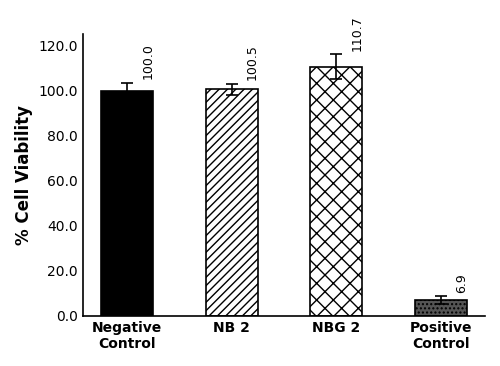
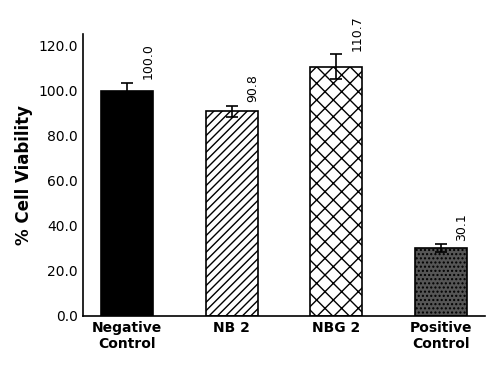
NB 2: 100.5 -> 90.8
Positive Control: 6.9 -> 30.1
